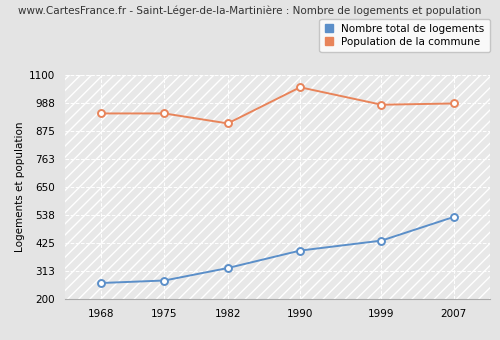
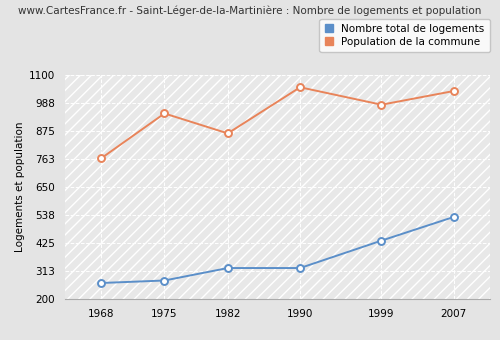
Population de la commune/1968: 945 -> 765
Population de la commune/1982: 905 -> 865
Nombre total de logements/1990: 395 -> 325
Population de la commune/2007: 985 -> 1035
